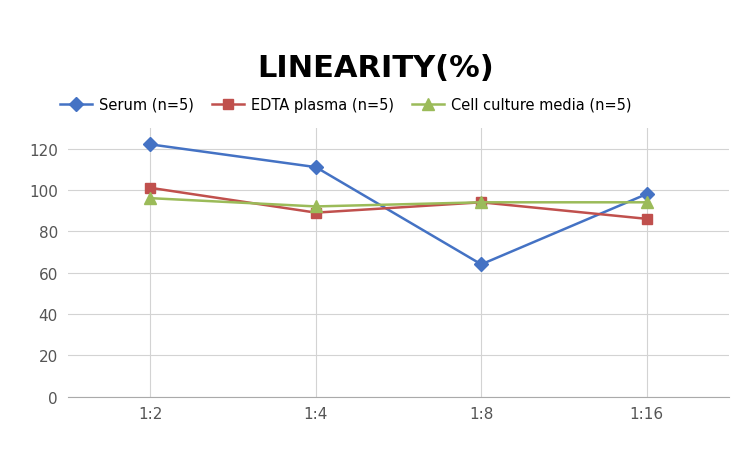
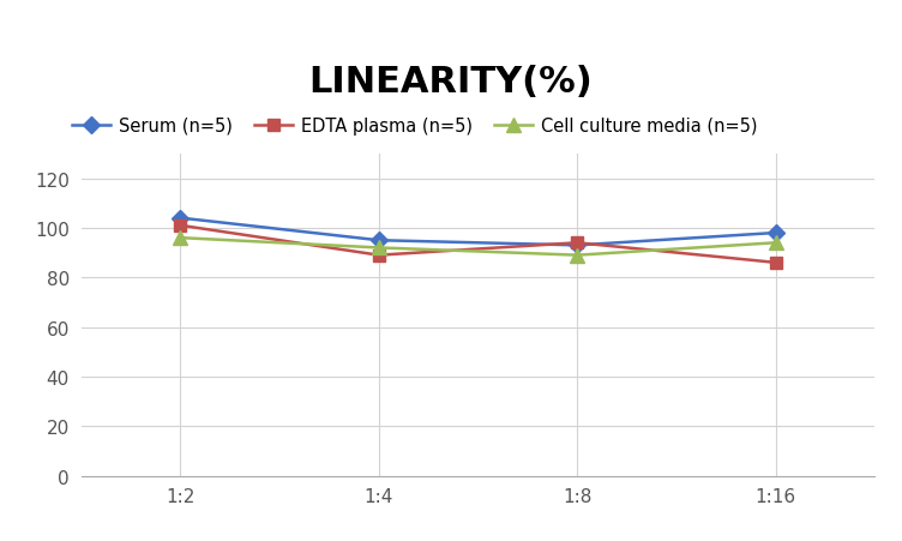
Serum (n=5)/1:2: 122 -> 104
Serum (n=5)/1:4: 111 -> 95
Serum (n=5)/1:8: 64 -> 93
Cell culture media (n=5)/1:8: 94 -> 89
